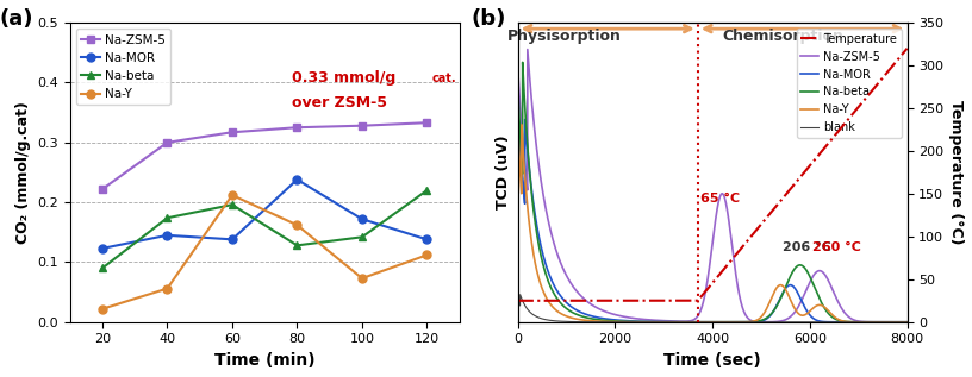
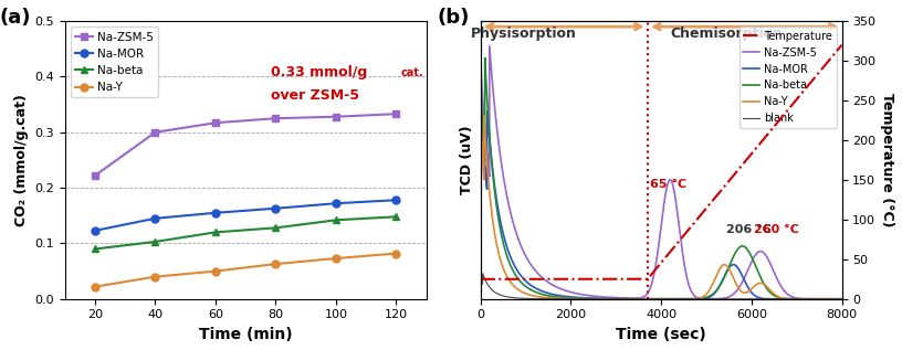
Na-beta/40: 0.174 -> 0.103
Na-Y/40: 0.056 -> 0.040
Na-MOR/60: 0.138 -> 0.155
Na-beta/60: 0.196 -> 0.120
Na-Y/60: 0.212 -> 0.050
Na-MOR/80: 0.238 -> 0.163
Na-Y/80: 0.162 -> 0.063
Na-MOR/120: 0.138 -> 0.178
Na-beta/120: 0.220 -> 0.148
Na-Y/120: 0.112 -> 0.082
